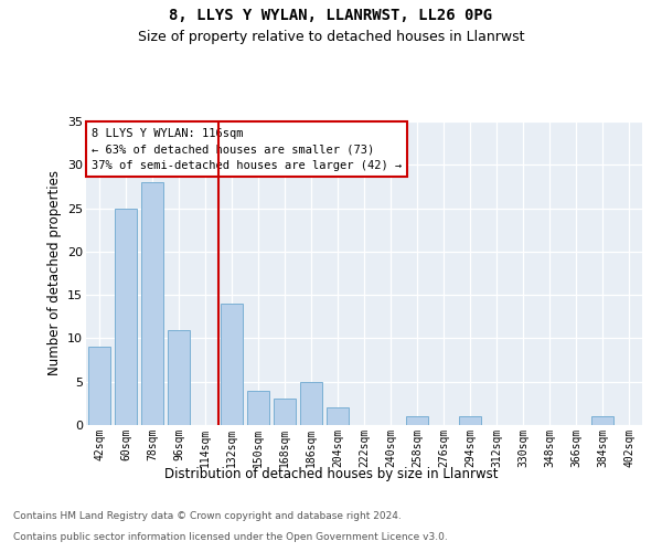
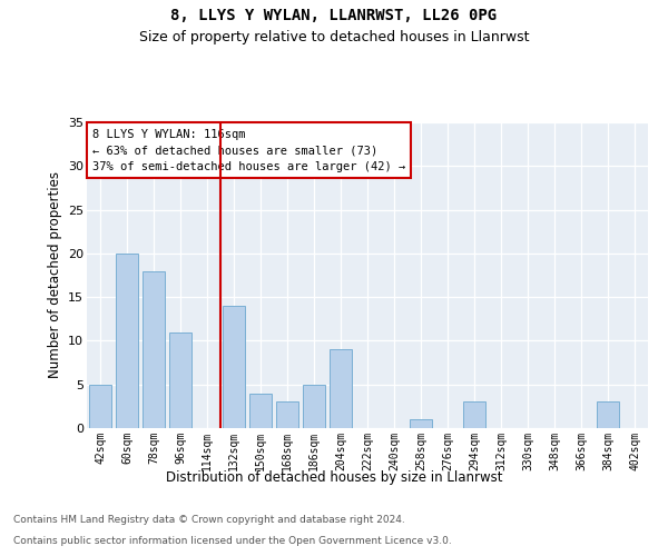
42sqm: 9 -> 5
60sqm: 25 -> 20
78sqm: 28 -> 18
204sqm: 2 -> 9
294sqm: 1 -> 3
384sqm: 1 -> 3
